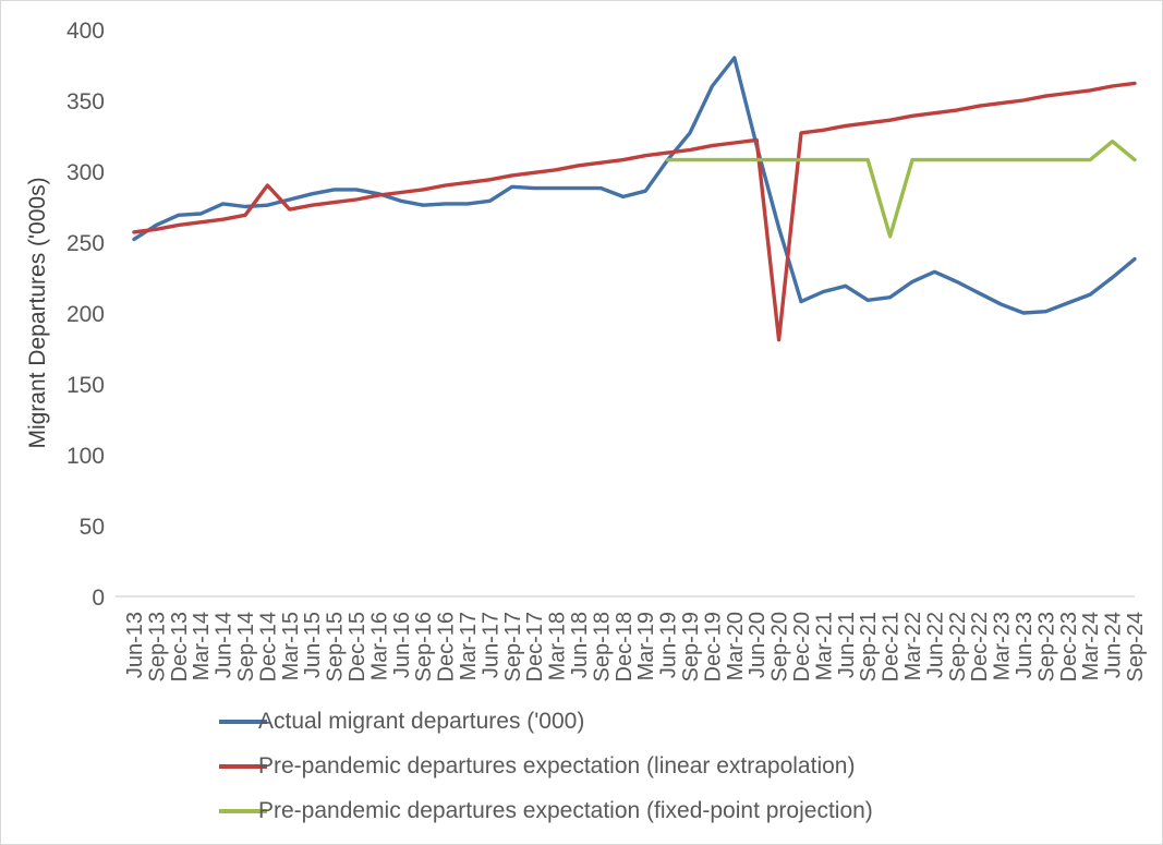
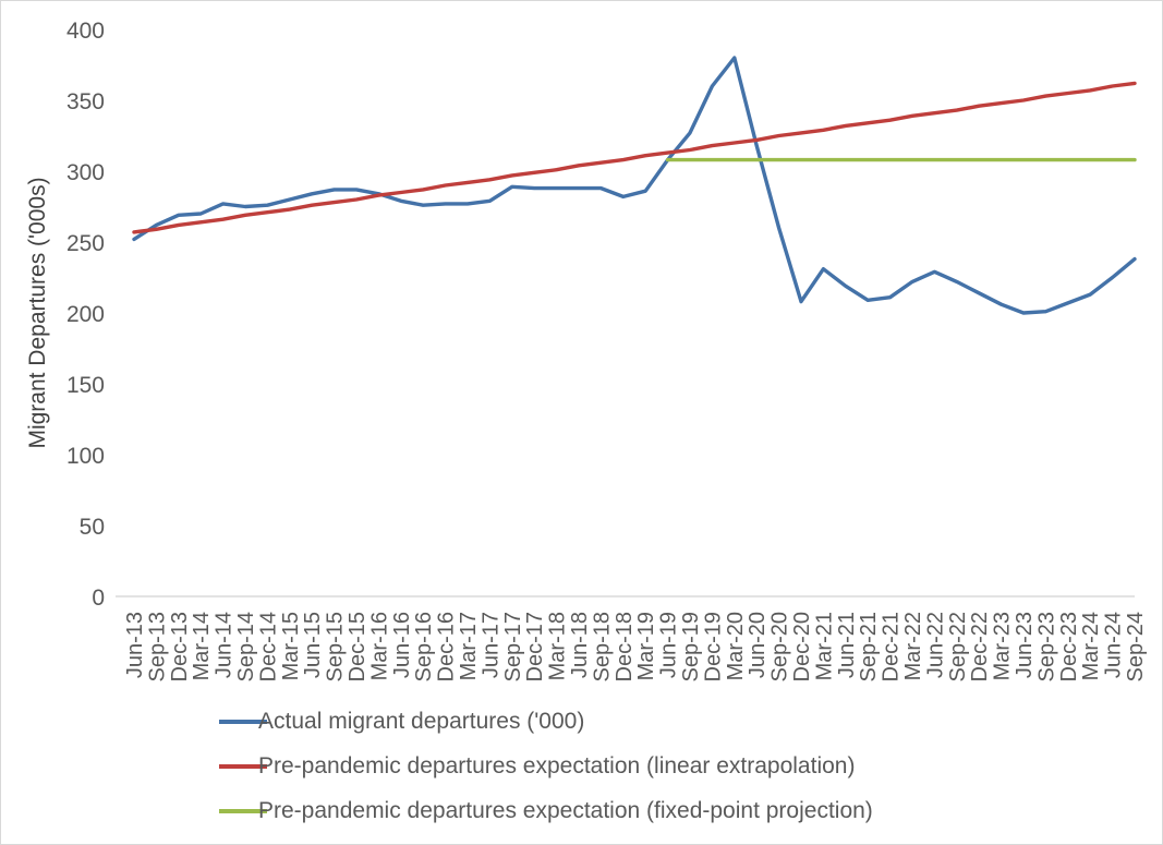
Pre-pandemic departures expectation (linear extrapolation)/Dec-14: 290 -> 271
Pre-pandemic departures expectation (linear extrapolation)/Sep-20: 181 -> 325
Actual migrant departures ('000)/Mar-21: 215 -> 231
Pre-pandemic departures expectation (fixed-point projection)/Dec-21: 254 -> 308
Pre-pandemic departures expectation (fixed-point projection)/Jun-24: 321 -> 308
